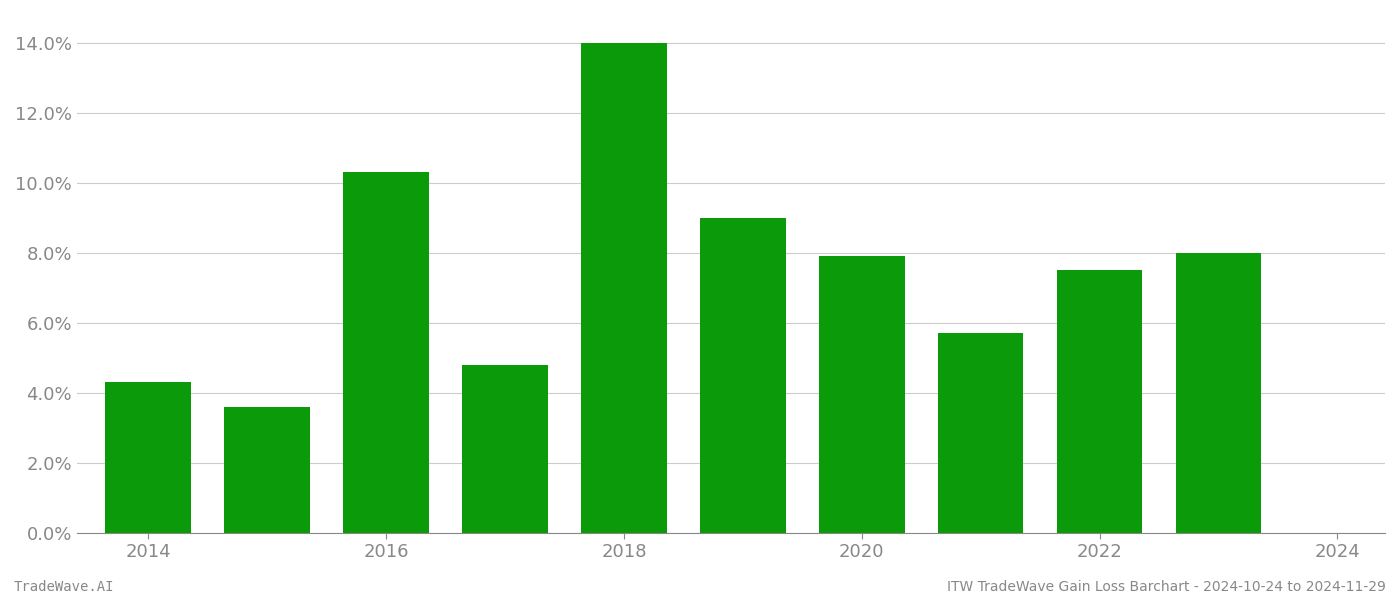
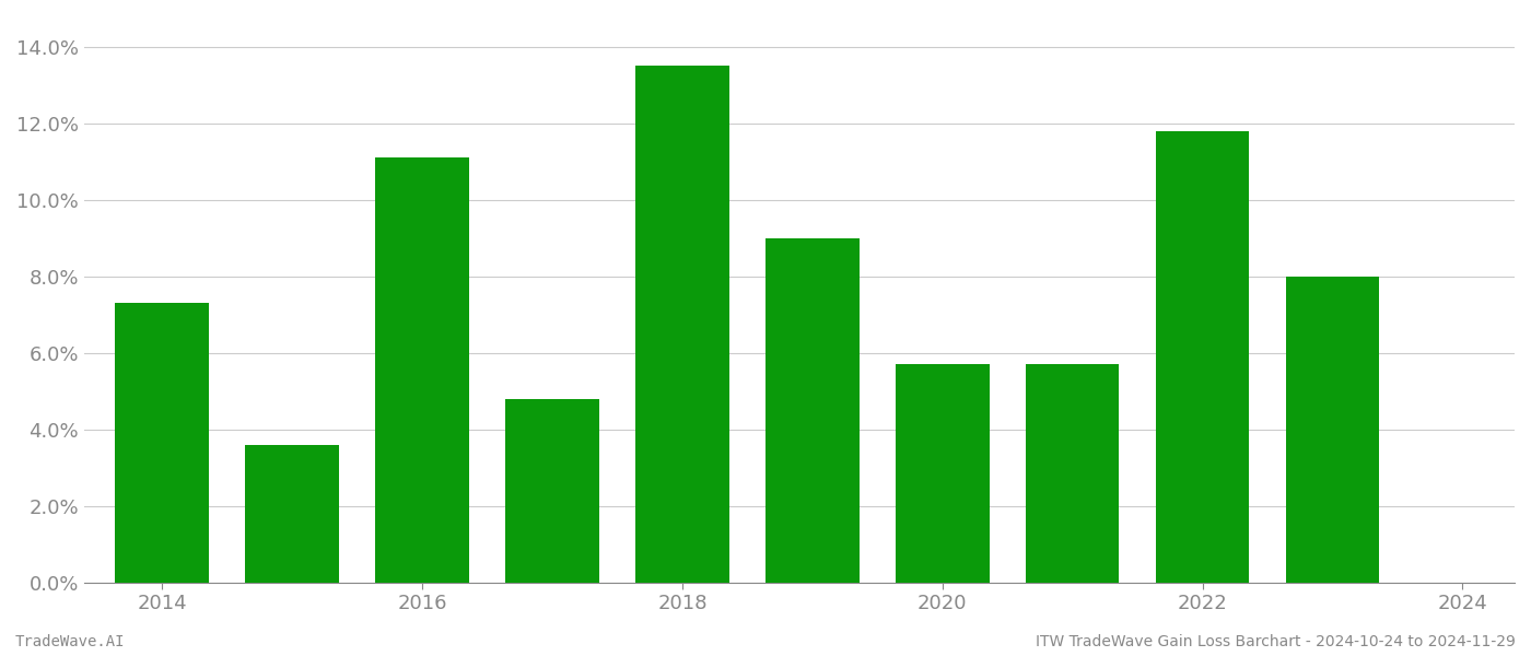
2014: 4.3% -> 7.3%
2016: 10.3% -> 11.1%
2018: 14.0% -> 13.5%
2020: 7.9% -> 5.7%
2022: 7.5% -> 11.8%
